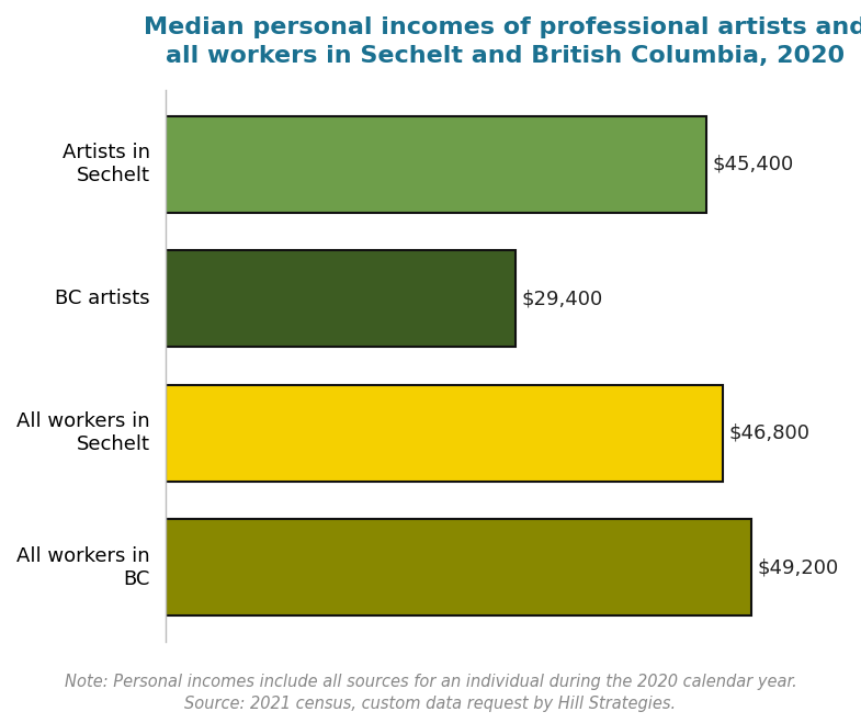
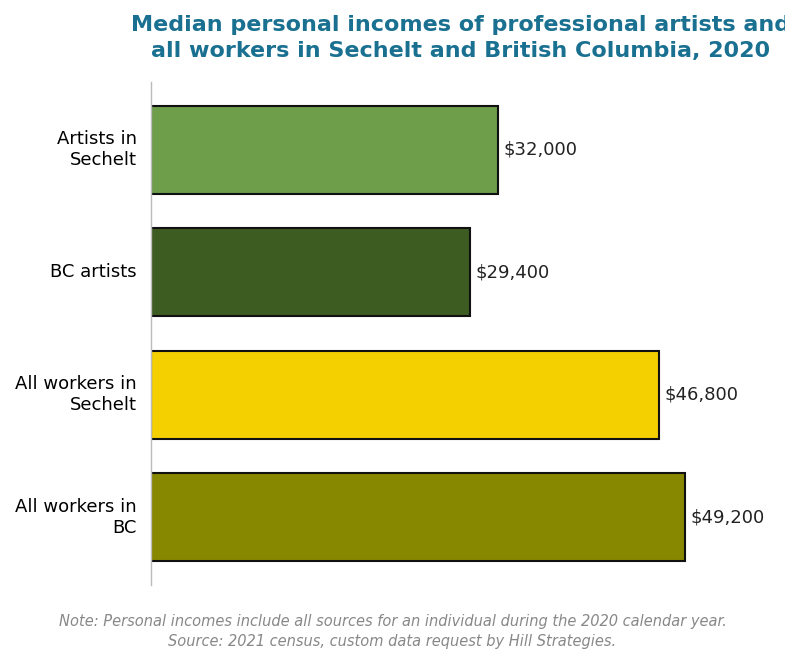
Artists in Sechelt: $45,400 -> $32,000
